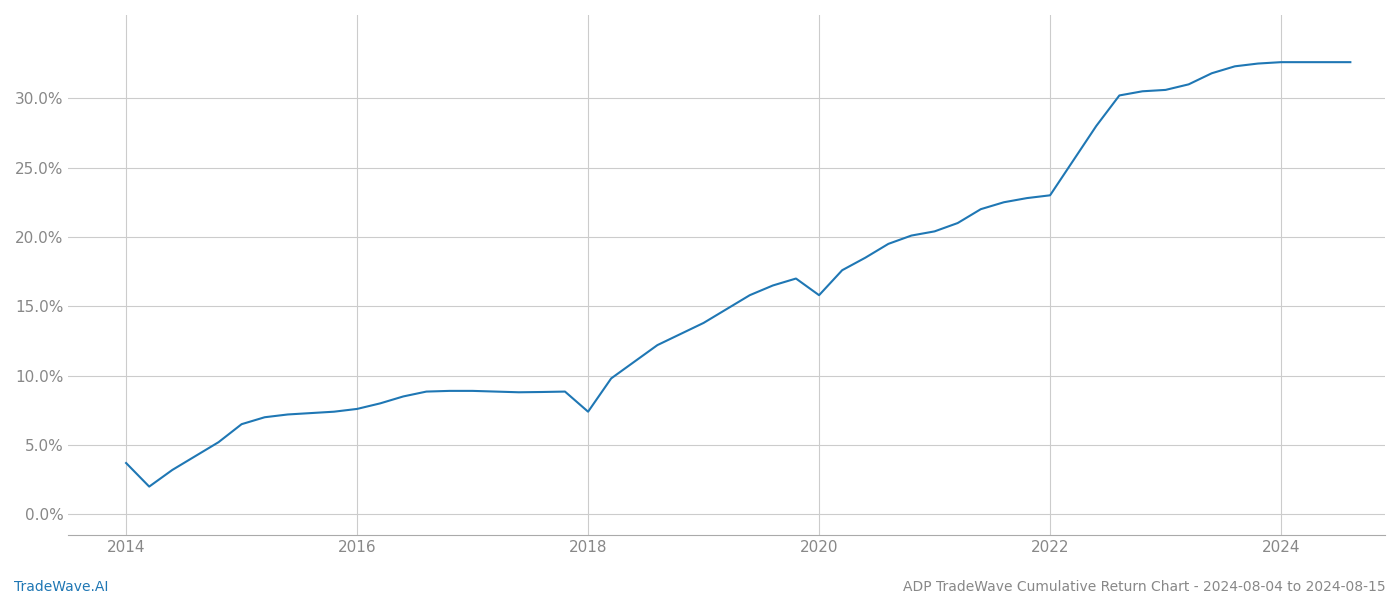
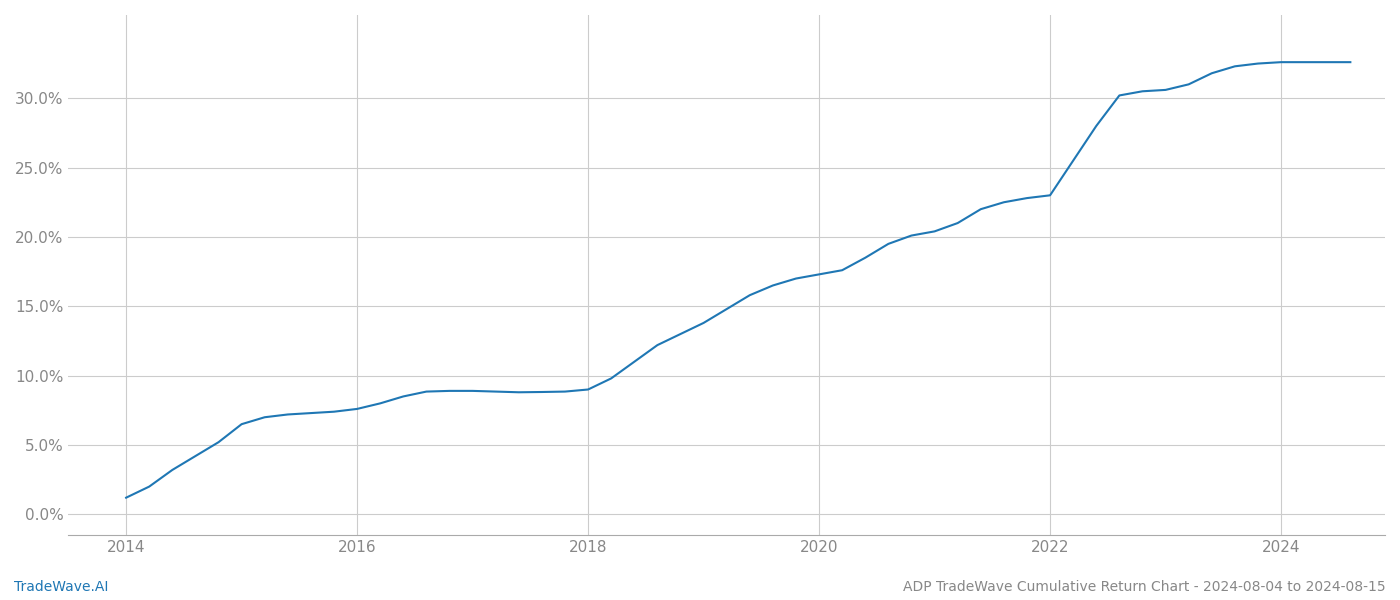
2014: 3.7% -> 1.2%
2018: 7.4% -> 9.0%
2020: 15.8% -> 17.3%
